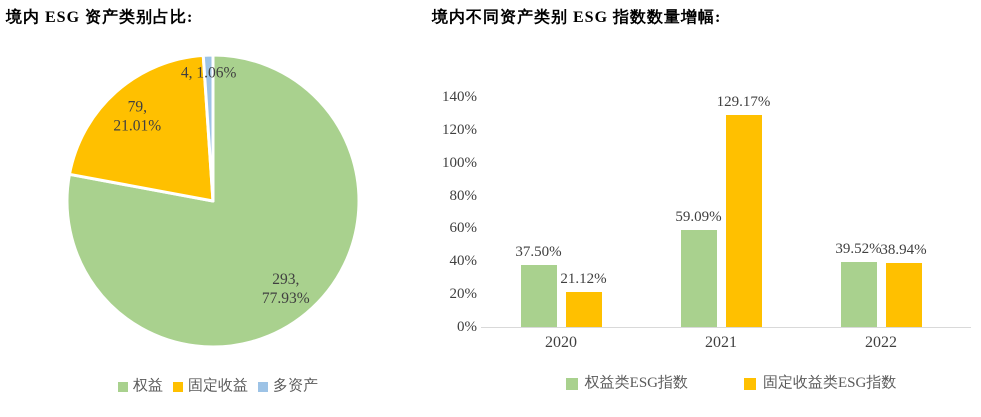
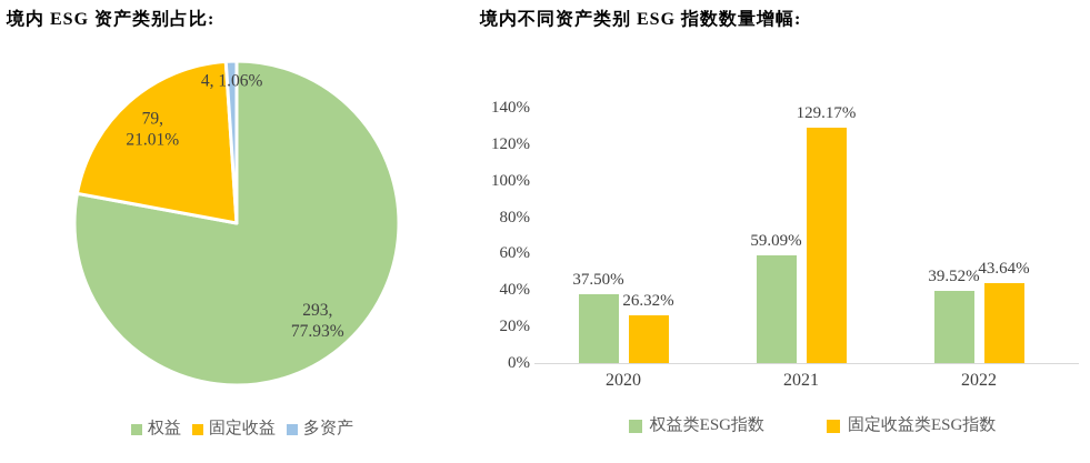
境内不同资产类别 ESG 指数数量增幅:/固定收益类ESG指数/2020: 21.12% -> 26.32%
境内不同资产类别 ESG 指数数量增幅:/固定收益类ESG指数/2022: 38.94% -> 43.64%
